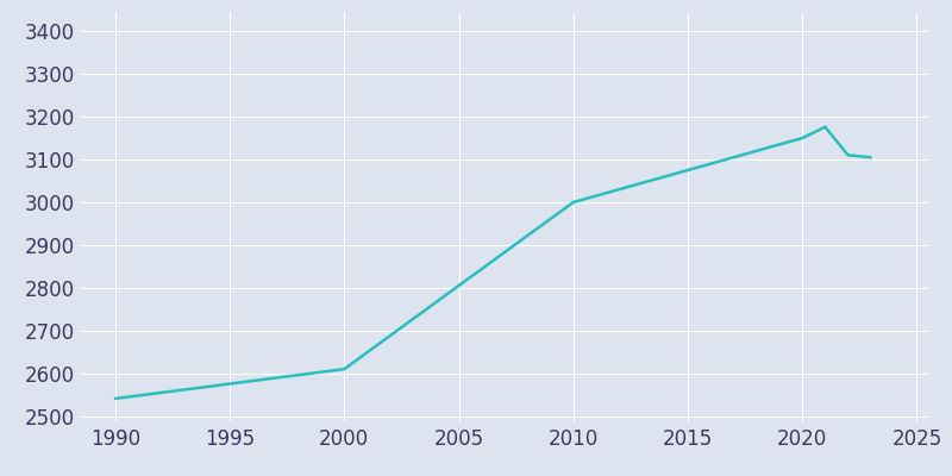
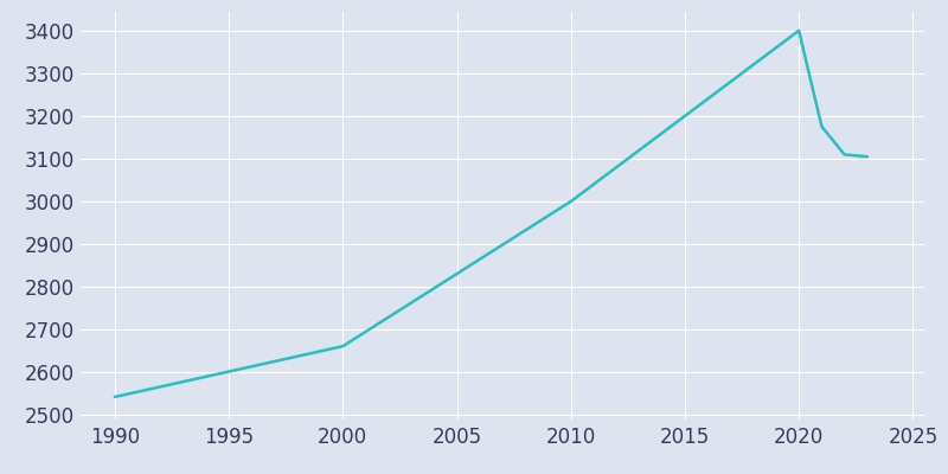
2000: 2610 -> 2660
2020: 3150 -> 3401
